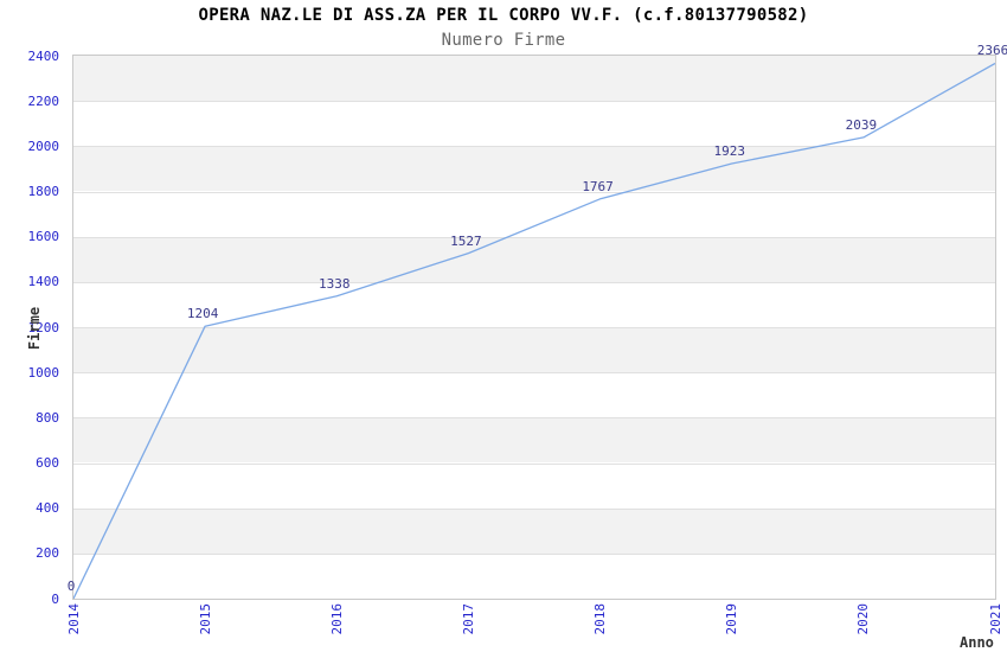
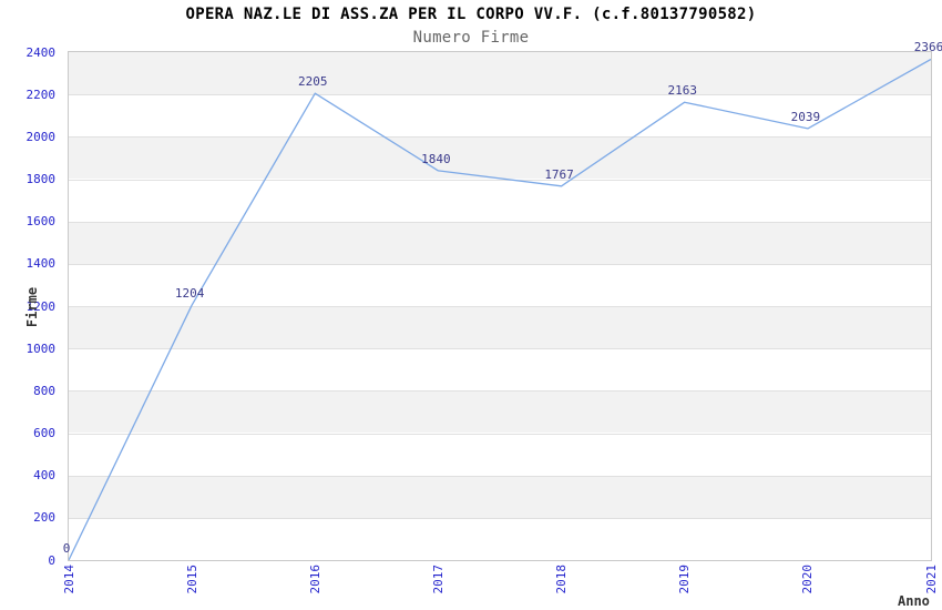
2016: 1338 -> 2205
2017: 1527 -> 1840
2019: 1923 -> 2163
